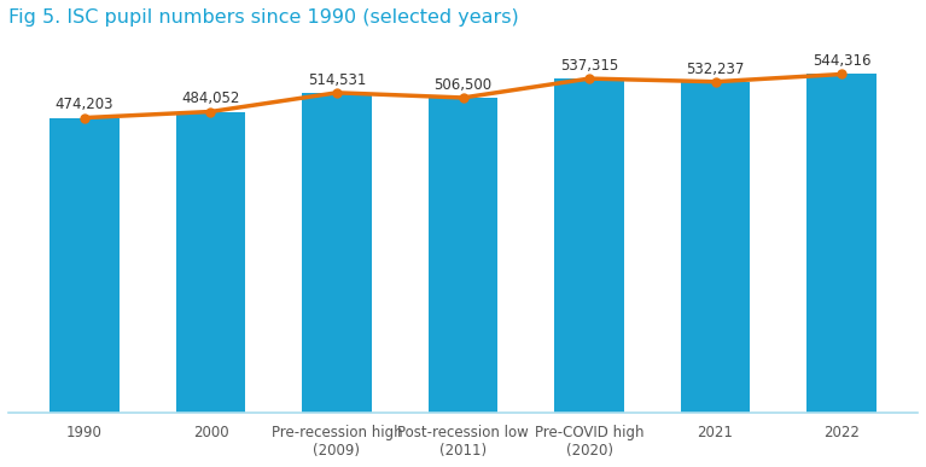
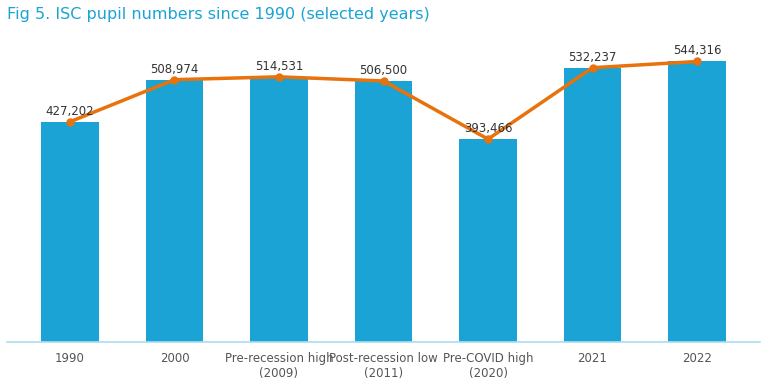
1990: 474,203 -> 427,202
2000: 484,052 -> 508,974
Pre-COVID high (2020): 537,315 -> 393,466
